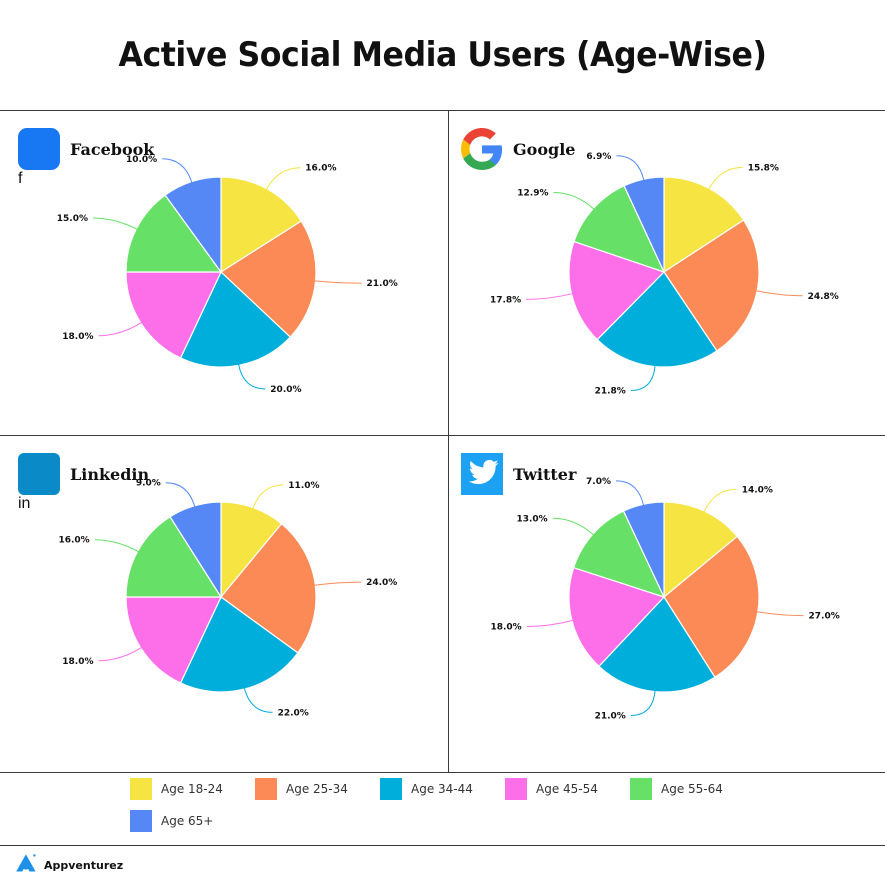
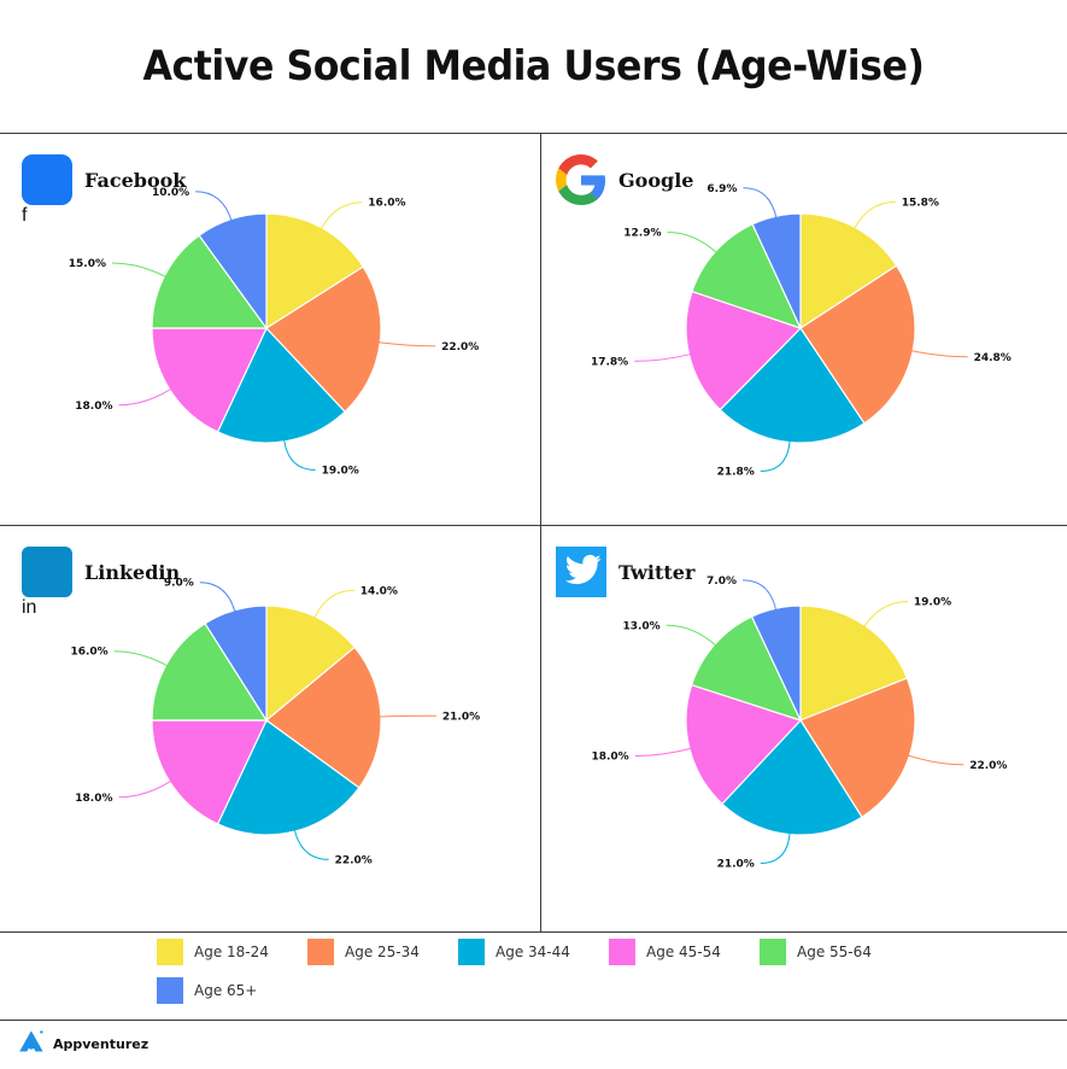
Facebook/Age 25-34: 21.0% -> 22.0%
Facebook/Age 34-44: 20.0% -> 19.0%
Linkedin/Age 18-24: 11.0% -> 14.0%
Linkedin/Age 25-34: 24.0% -> 21.0%
Twitter/Age 18-24: 14.0% -> 19.0%
Twitter/Age 25-34: 27.0% -> 22.0%
